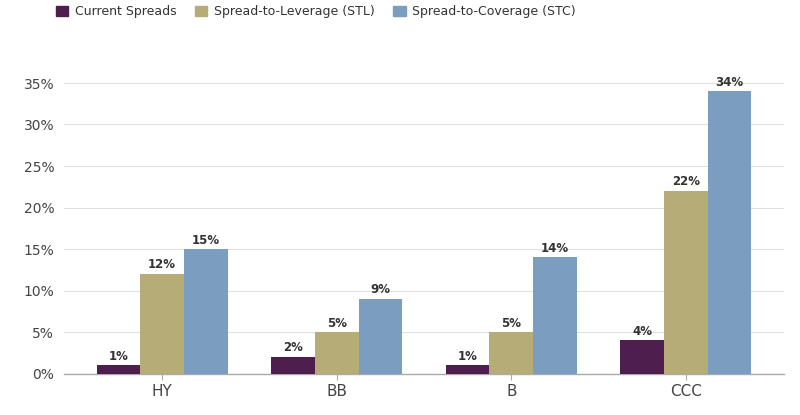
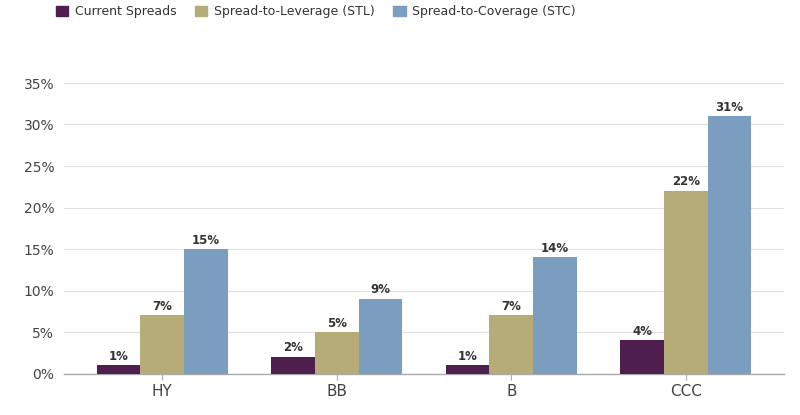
Spread-to-Leverage (STL)/HY: 12% -> 7%
Spread-to-Leverage (STL)/B: 5% -> 7%
Spread-to-Coverage (STC)/CCC: 34% -> 31%
